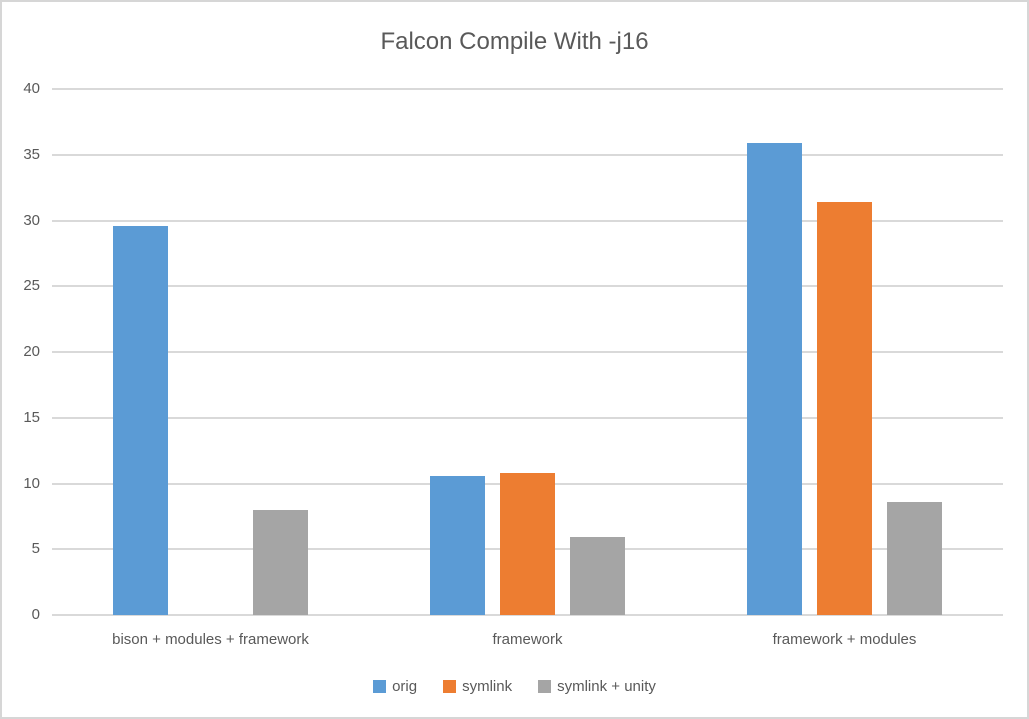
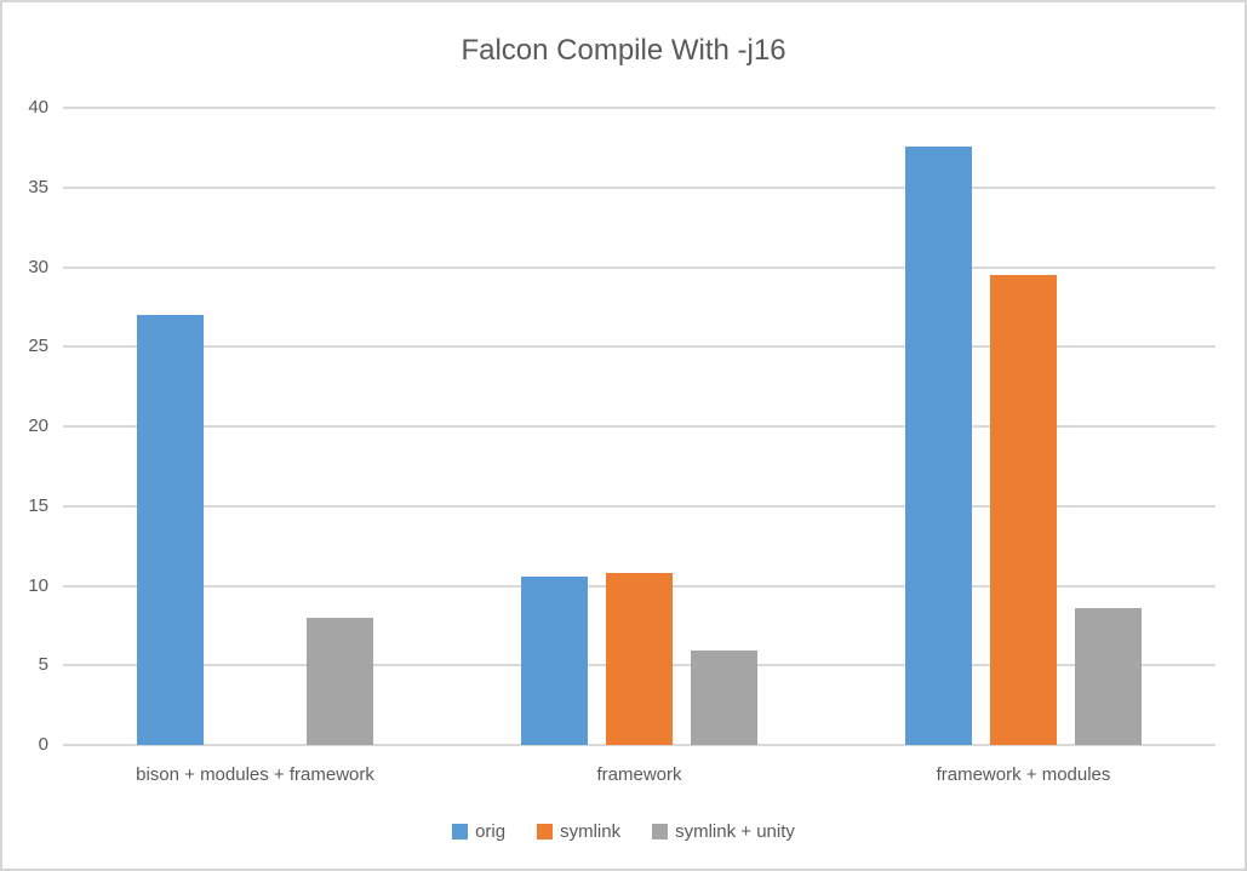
orig/bison + modules + framework: 29.6 -> 27.0
orig/framework + modules: 35.9 -> 37.6
symlink/framework + modules: 31.4 -> 29.5
